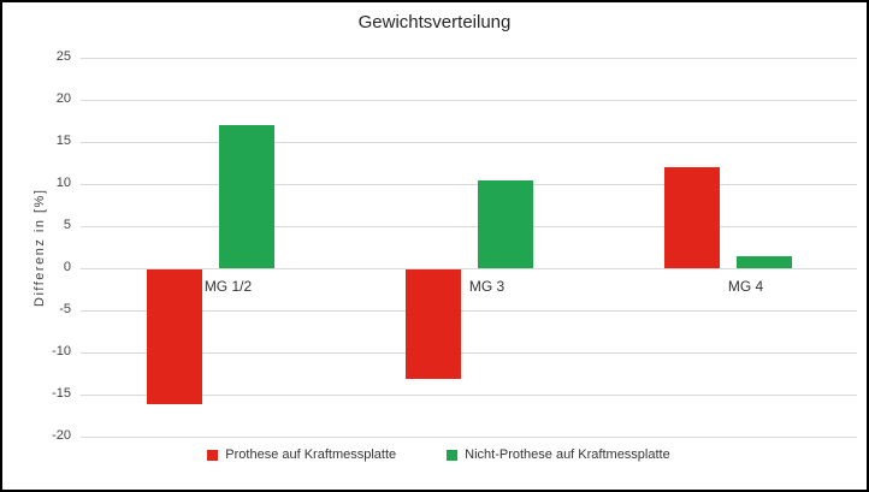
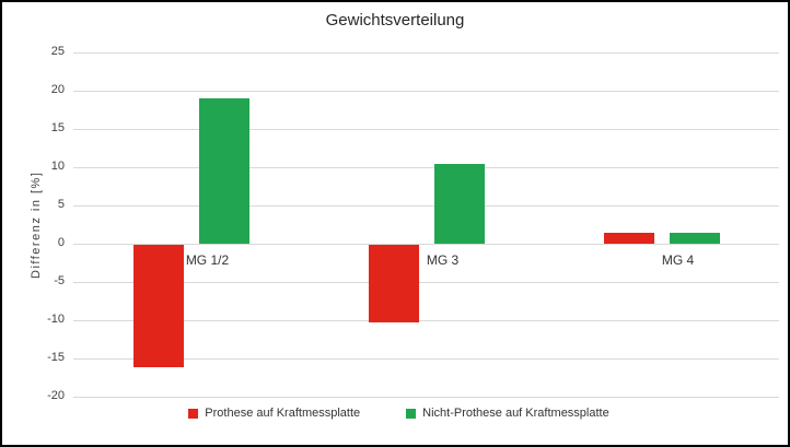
Nicht-Prothese auf Kraftmessplatte/MG 1/2: 17 -> 19
Prothese auf Kraftmessplatte/MG 3: -13 -> -10
Prothese auf Kraftmessplatte/MG 4: 12 -> 1
